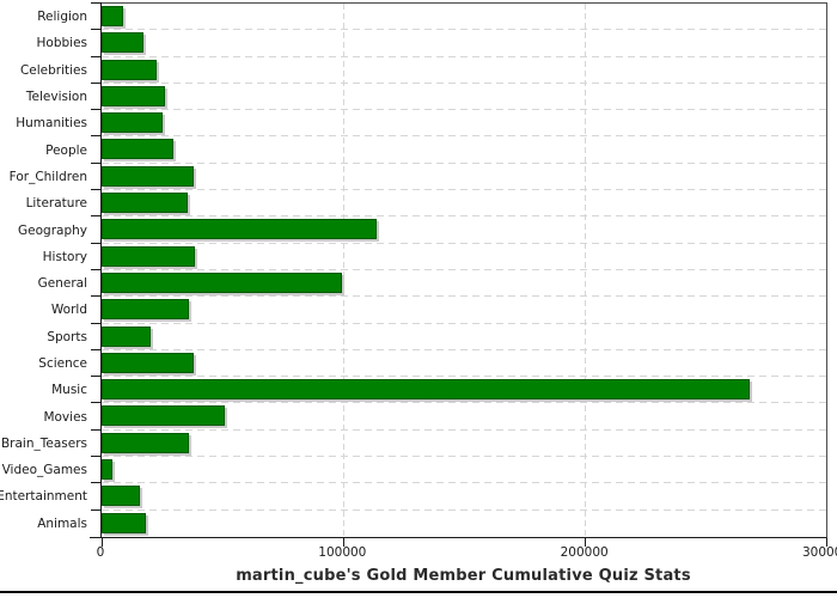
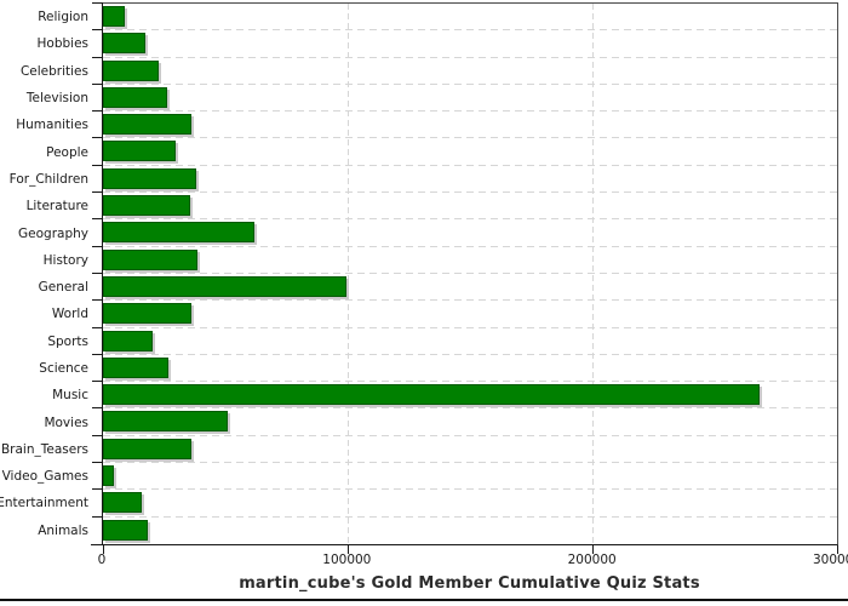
Humanities: 25000 -> 36000
Geography: 114000 -> 62000
Science: 38000 -> 27000
